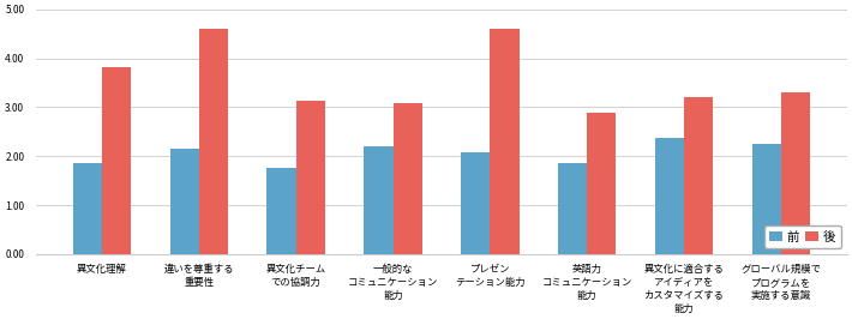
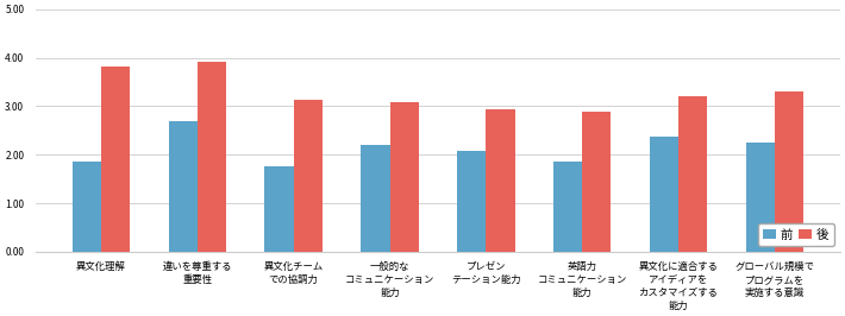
前/違いを尊重する 重要性: 2.15 -> 2.68
後/違いを尊重する 重要性: 4.60 -> 3.91
後/プレゼン テーション能力: 4.60 -> 2.93
